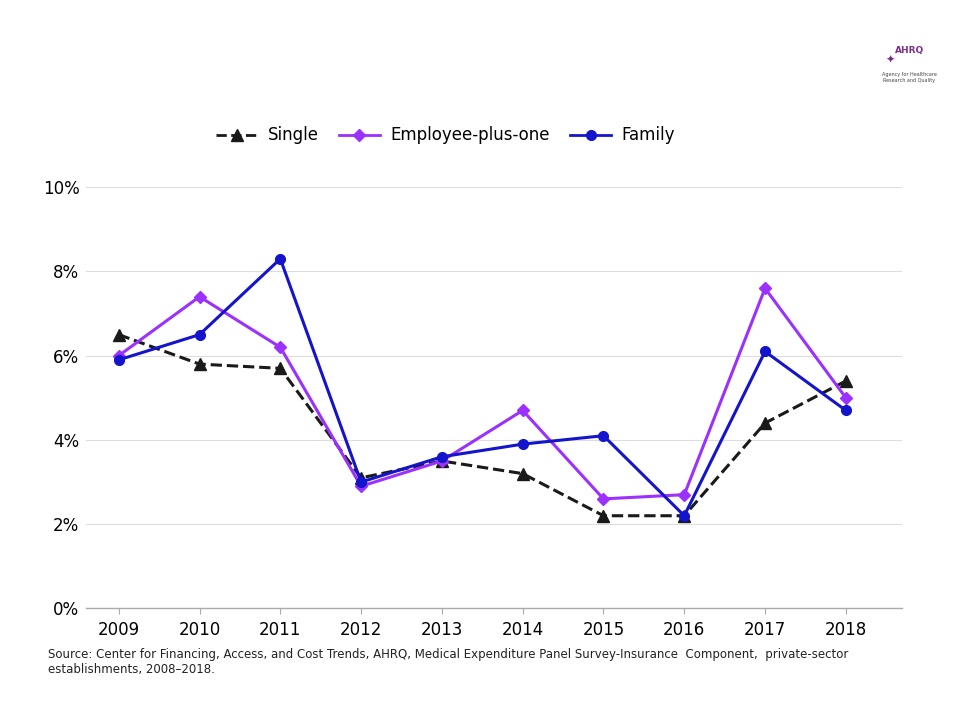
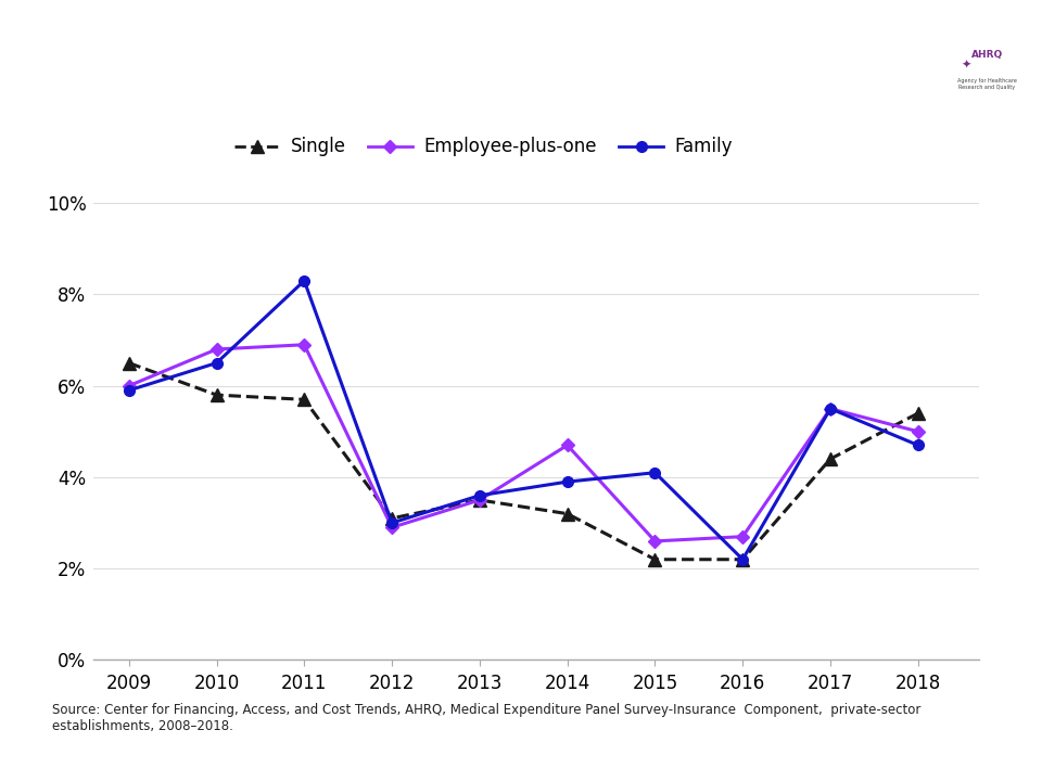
Employee-plus-one/2010: 7.4% -> 6.8%
Employee-plus-one/2011: 6.2% -> 6.9%
Employee-plus-one/2017: 7.6% -> 5.5%
Family/2017: 6.1% -> 5.5%
